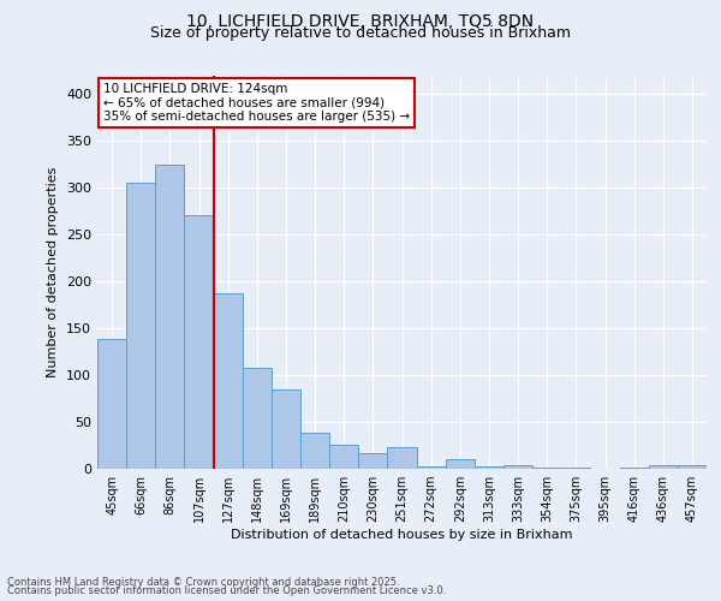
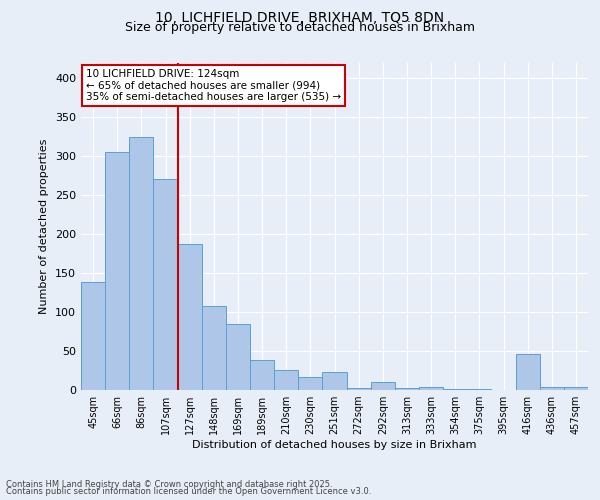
416sqm: 1 -> 46
